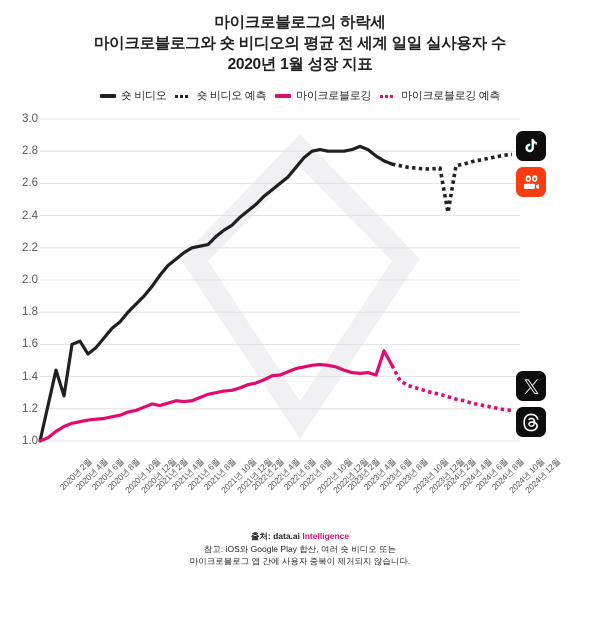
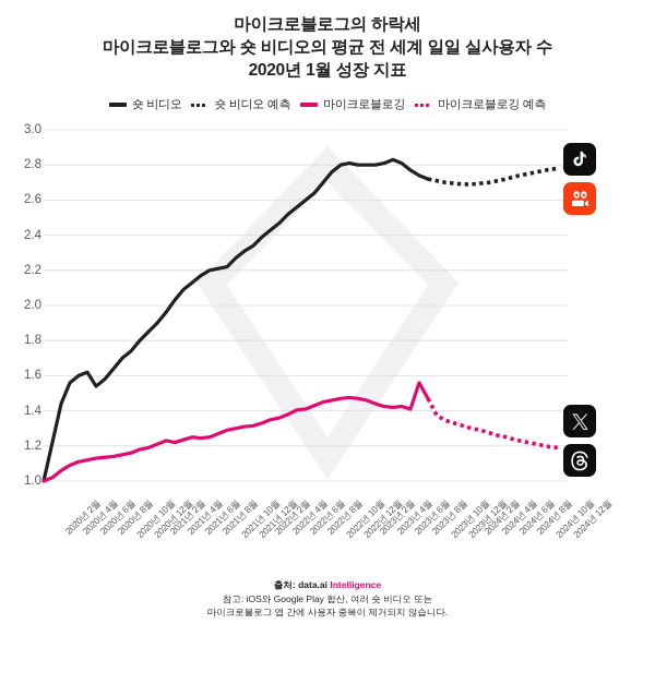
숏 비디오/2020년 4월: 1.28 -> 1.56
숏 비디오 예측/2024년 4월: 2.42 -> 2.70
